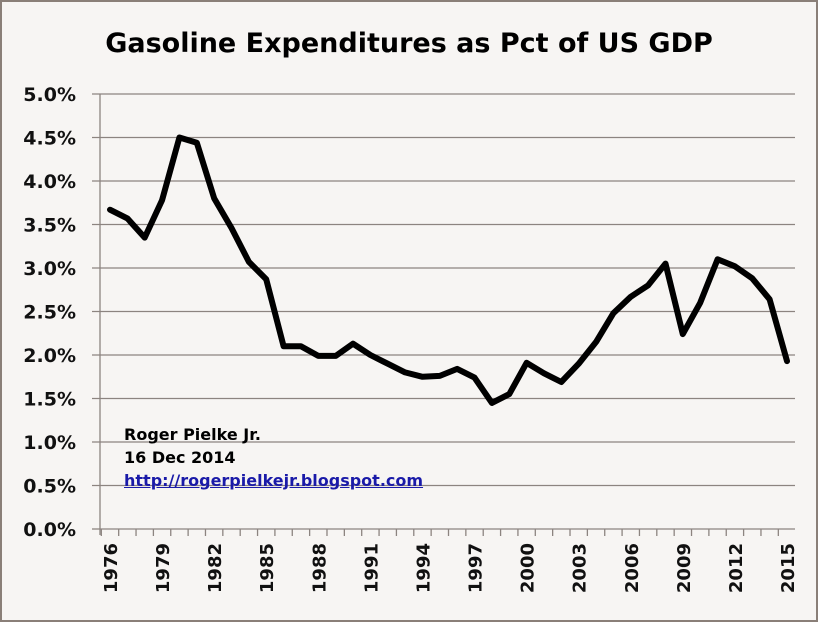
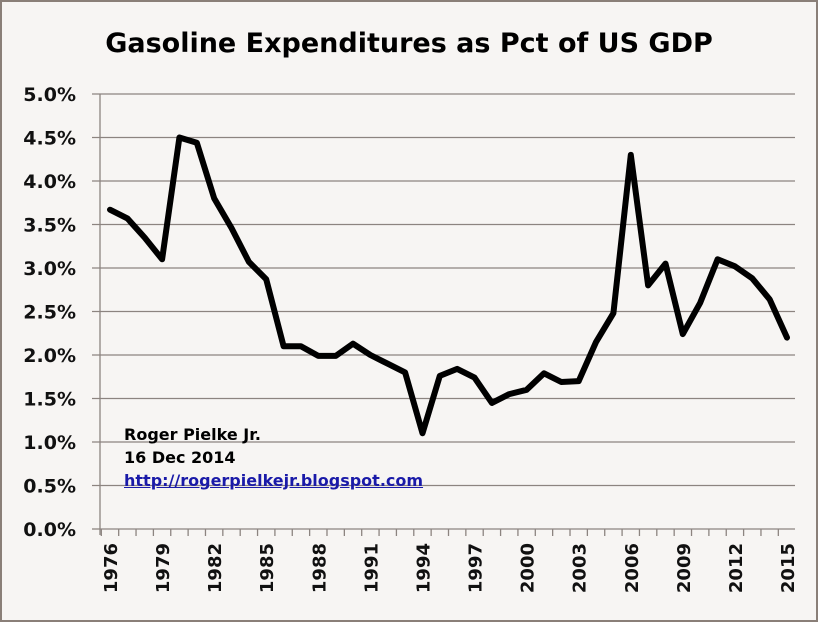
1979: 3.8% -> 3.1%
1994: 1.8% -> 1.1%
2000: 1.9% -> 1.6%
2003: 1.9% -> 1.7%
2006: 2.7% -> 4.3%
2015: 1.9% -> 2.2%
